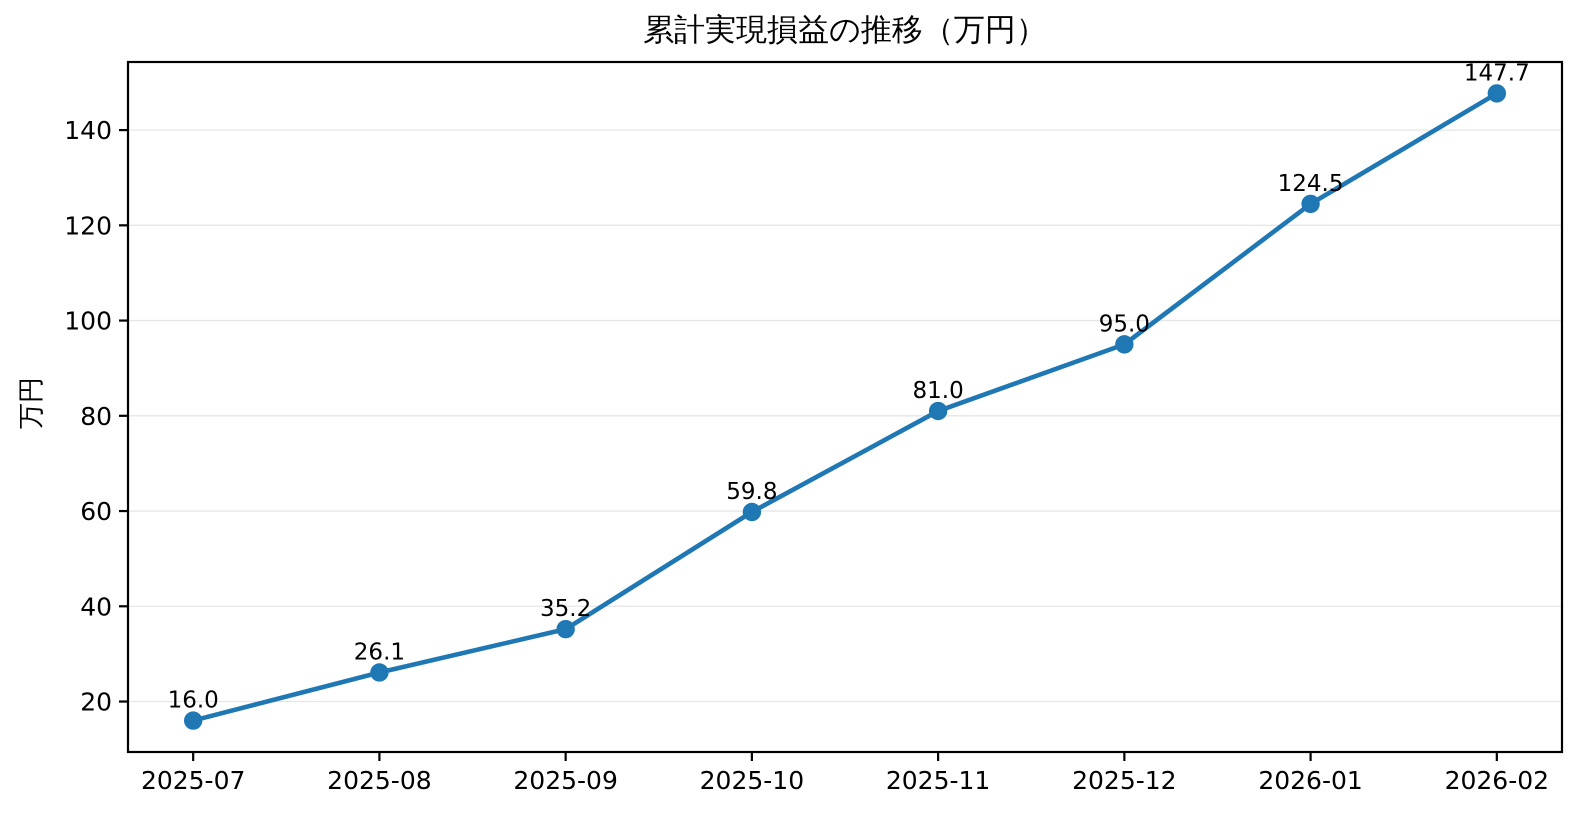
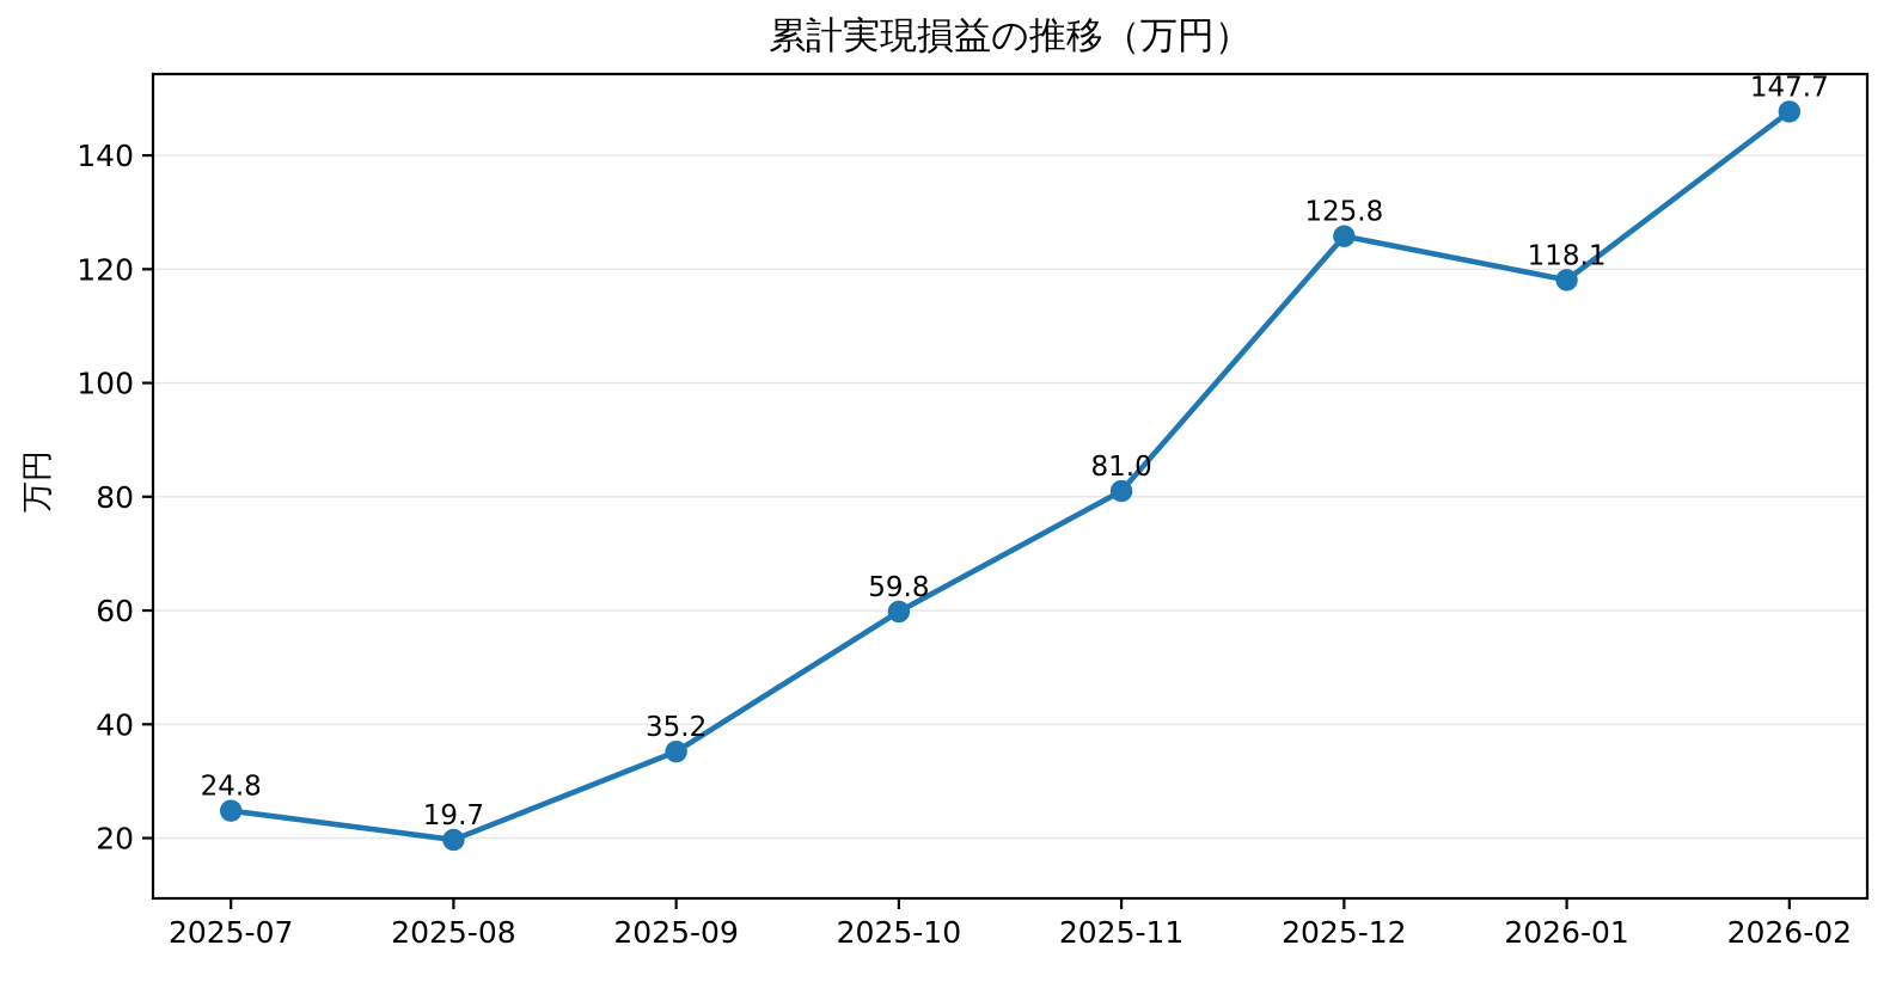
2025-07: 16.0 -> 24.8
2025-08: 26.1 -> 19.7
2025-12: 95.0 -> 125.8
2026-01: 124.5 -> 118.1
